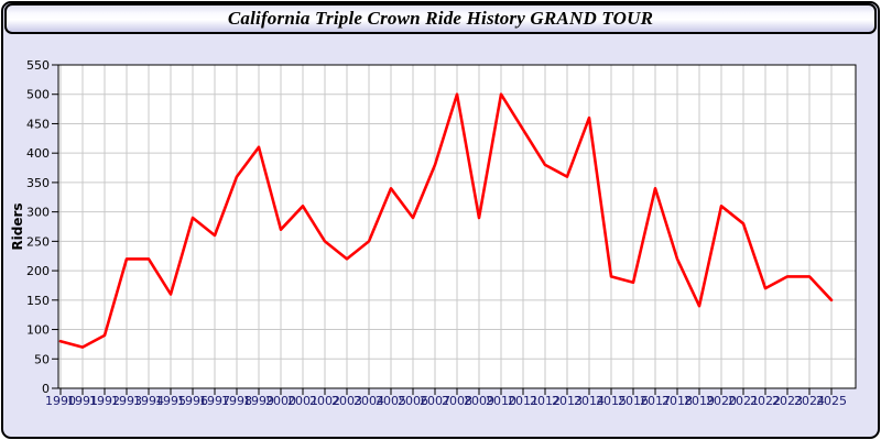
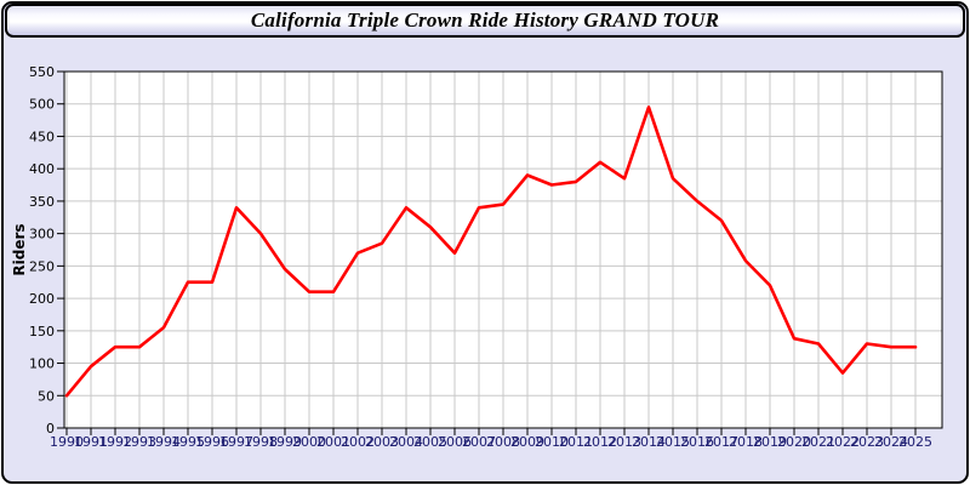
1990: 80 -> 50
1991: 70 -> 100
1992: 90 -> 120
1993: 220 -> 120
1994: 220 -> 160
1995: 160 -> 220
1996: 290 -> 220
1997: 260 -> 340
1998: 360 -> 300
1999: 410 -> 240
2000: 270 -> 210
2001: 310 -> 210
2002: 250 -> 270
2003: 220 -> 280
2004: 250 -> 340
2005: 340 -> 310
2006: 290 -> 270
2007: 380 -> 340
2008: 500 -> 340
2009: 290 -> 390
2010: 500 -> 380
2011: 440 -> 380
2012: 380 -> 410
2013: 360 -> 380
2014: 460 -> 500
2015: 190 -> 380
2016: 180 -> 350
2017: 340 -> 320
2018: 220 -> 260
2019: 140 -> 220
2020: 310 -> 140
2021: 280 -> 130
2022: 170 -> 80
2023: 190 -> 130
2024: 190 -> 120
2025: 150 -> 120
